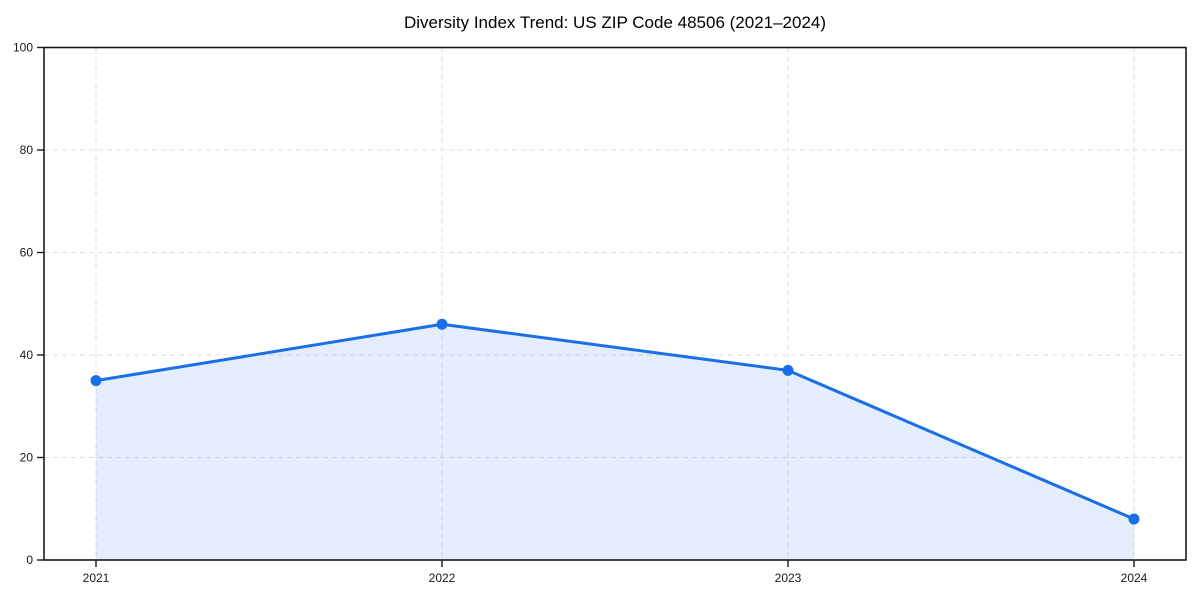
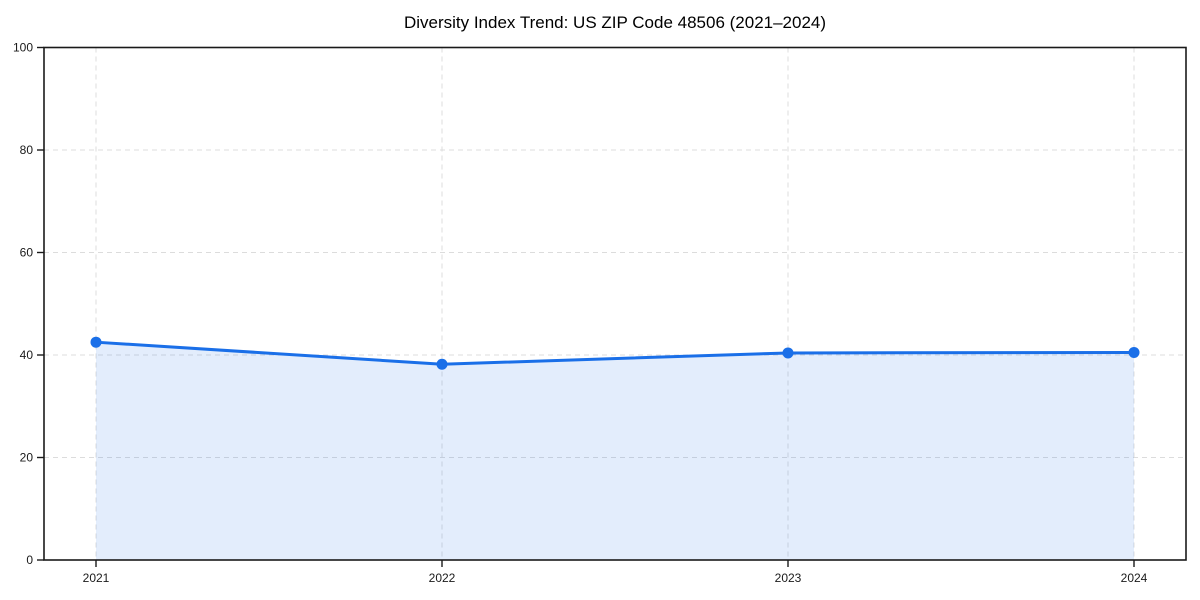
2021: 35 -> 42
2022: 46 -> 38
2023: 37 -> 40
2024: 8 -> 40
